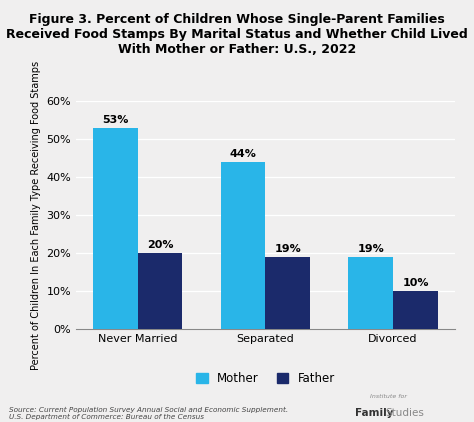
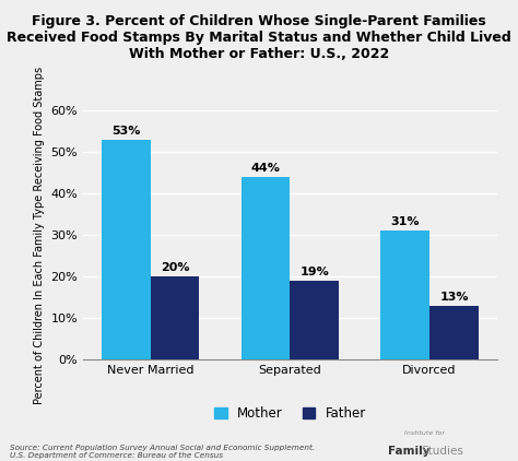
Mother/Divorced: 19% -> 31%
Father/Divorced: 10% -> 13%
